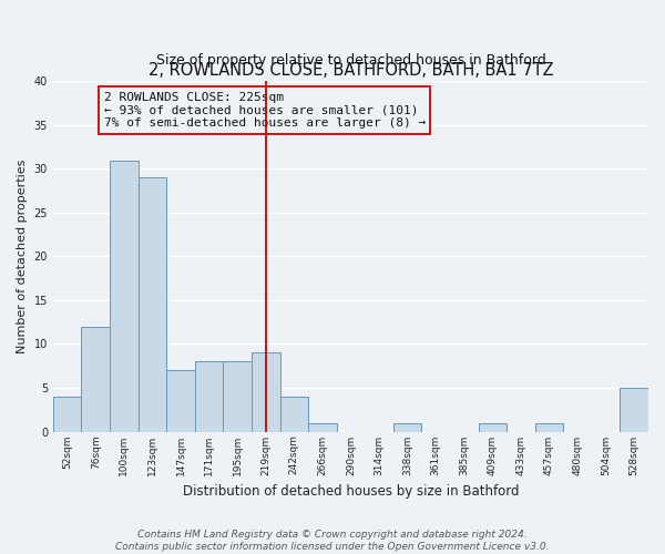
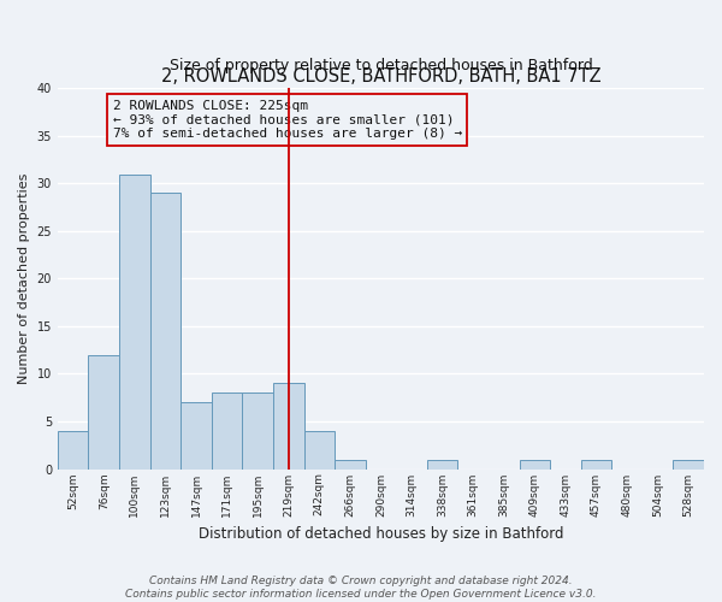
528sqm: 5 -> 1
